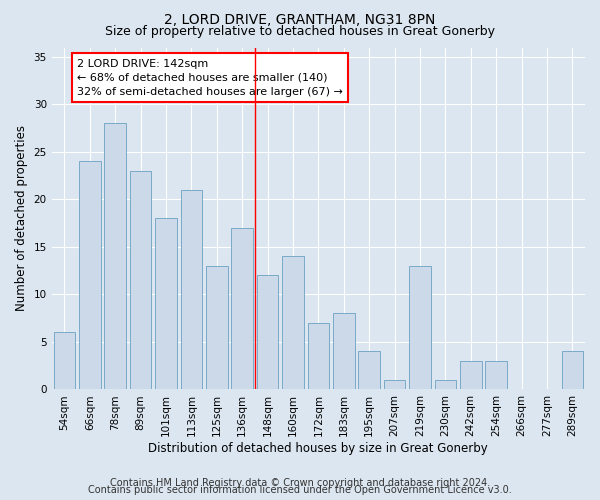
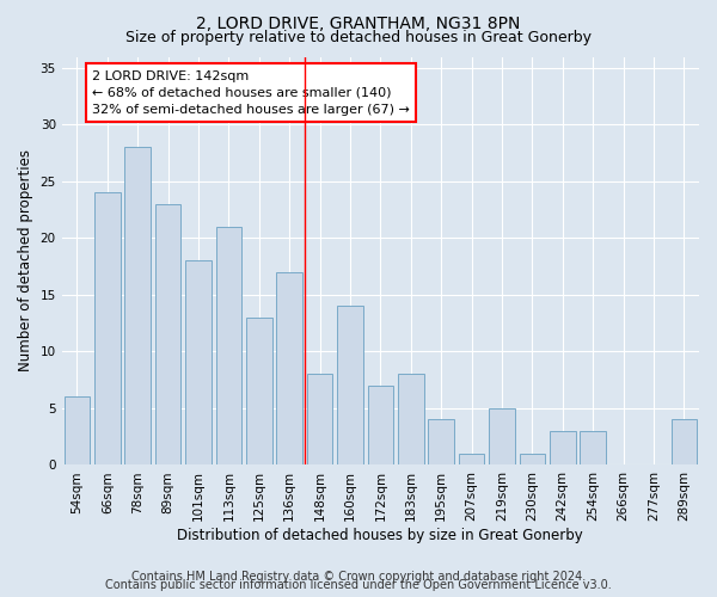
148sqm: 12 -> 8
219sqm: 13 -> 5
